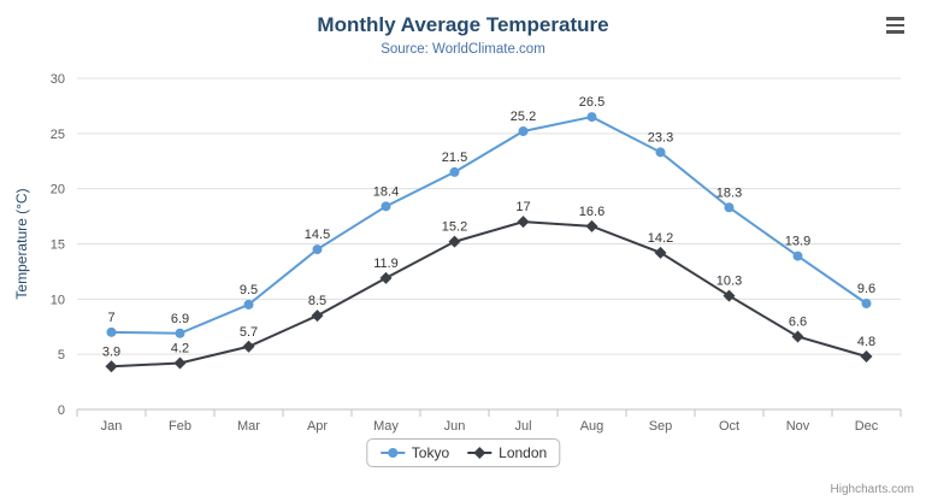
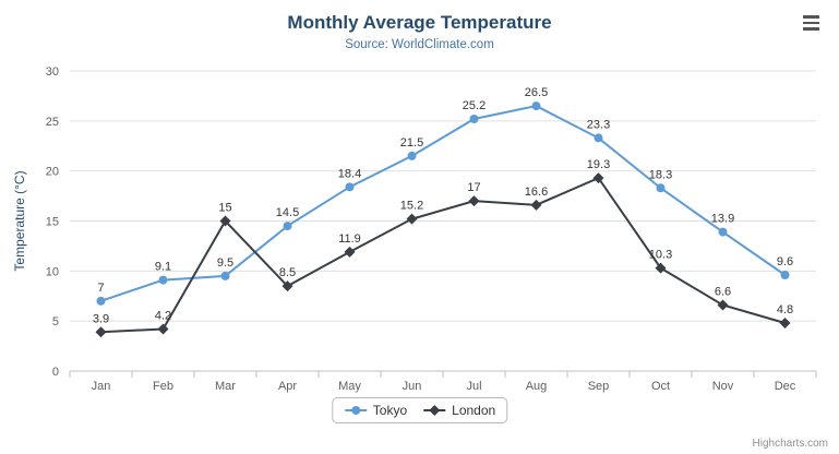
Tokyo/Feb: 6.9 -> 9.1
London/Mar: 5.7 -> 15
London/Sep: 14.2 -> 19.3
